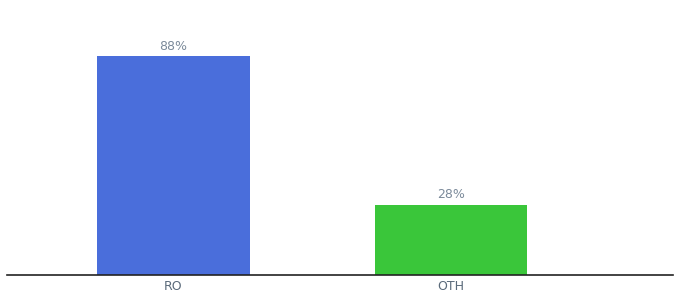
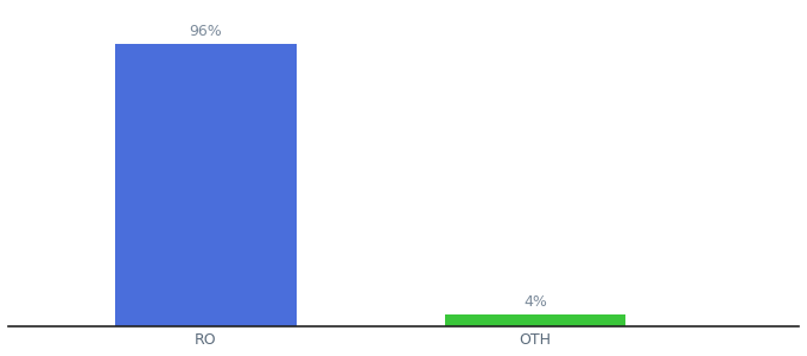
RO: 88% -> 96%
OTH: 28% -> 4%
